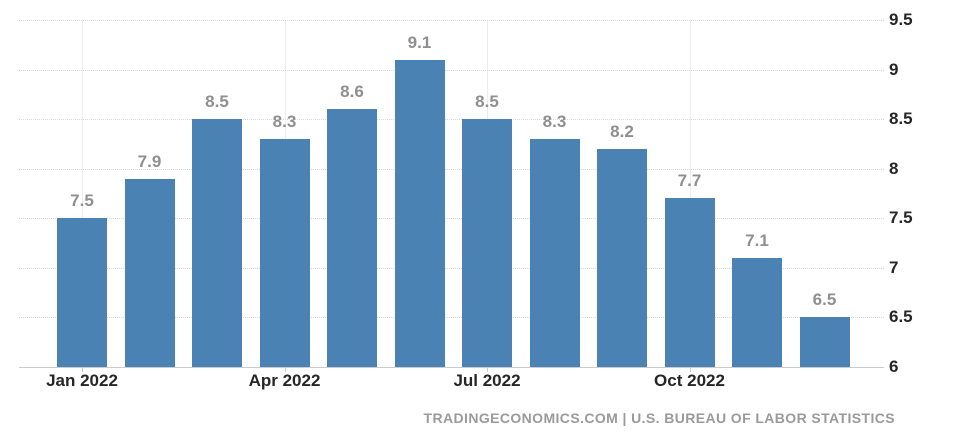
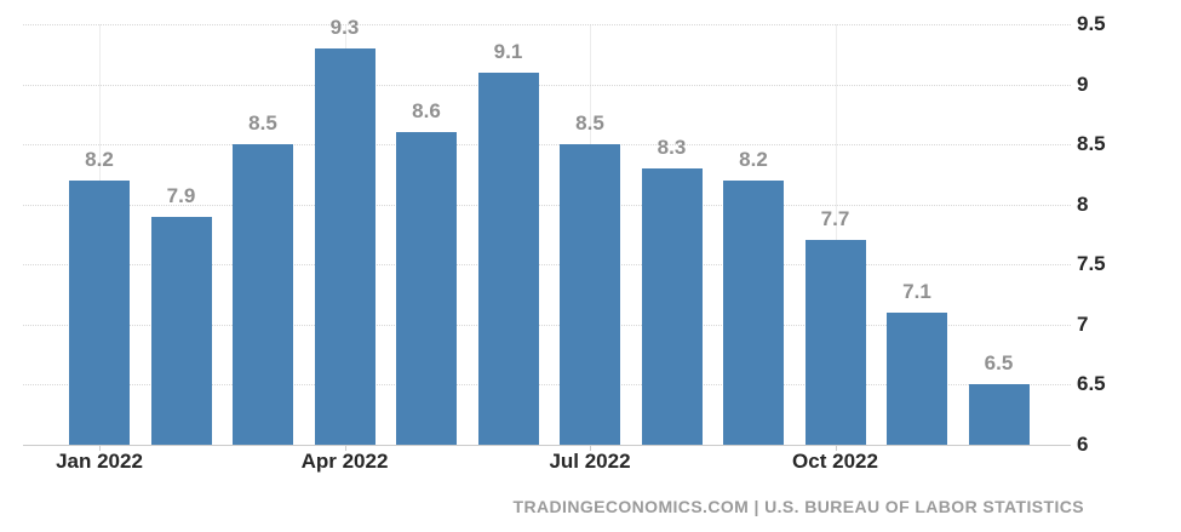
Jan 2022: 7.5 -> 8.2
Apr 2022: 8.3 -> 9.3
